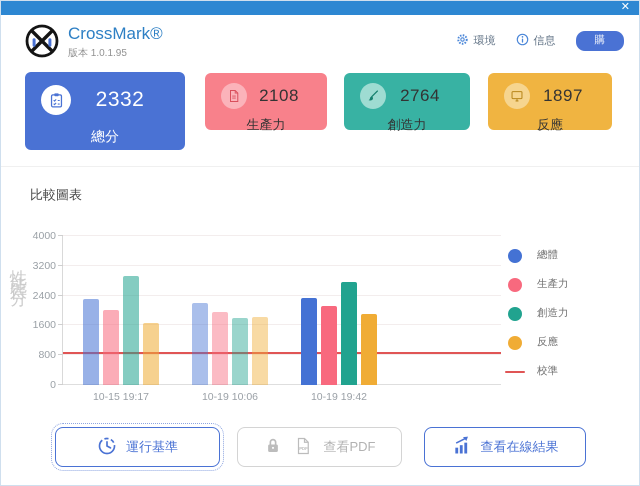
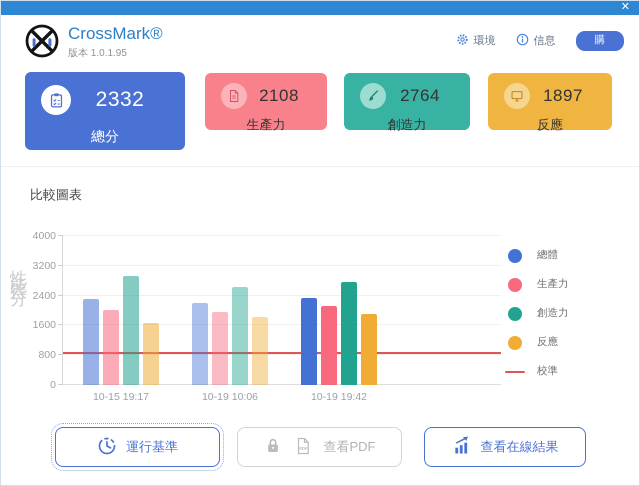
創造力/10-19 10:06: 1800 -> 2600
